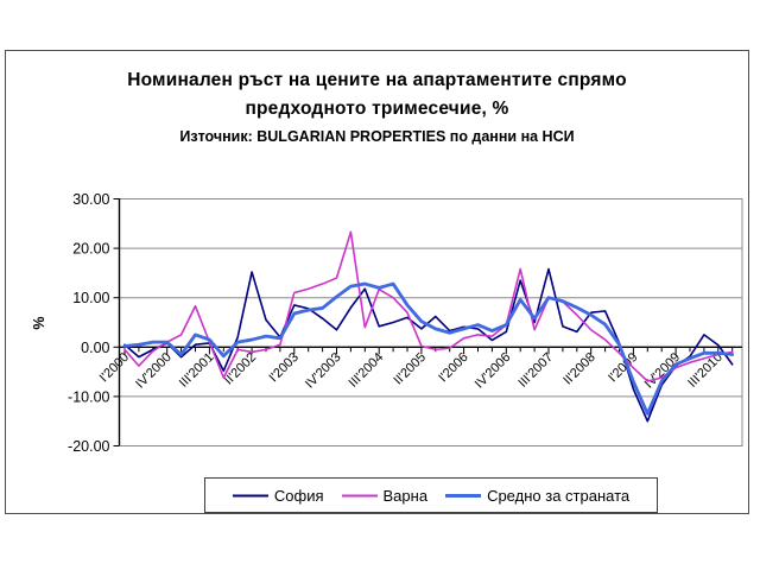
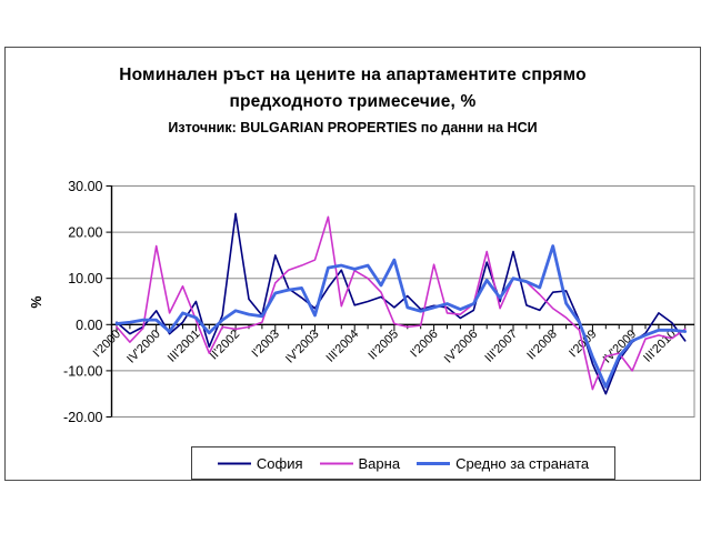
София/IV'2000: 1 -> 3
Варна/IV'2000: 1 -> 17
София/III'2001: 1 -> 5
София/II'2002: 15 -> 24
Средно за страната/II'2002: 2 -> 3
София/I'2003: 8 -> 15
Варна/I'2003: 11 -> 9
Средно за страната/IV'2003: 10 -> 2
Средно за страната/II'2005: 5 -> 14
Варна/I'2006: 2 -> 13
Средно за страната/II'2008: 6 -> 17
Варна/I'2009: -4 -> -14
Варна/IV'2009: -4 -> -10
Варна/III'2010: -2 -> -3
